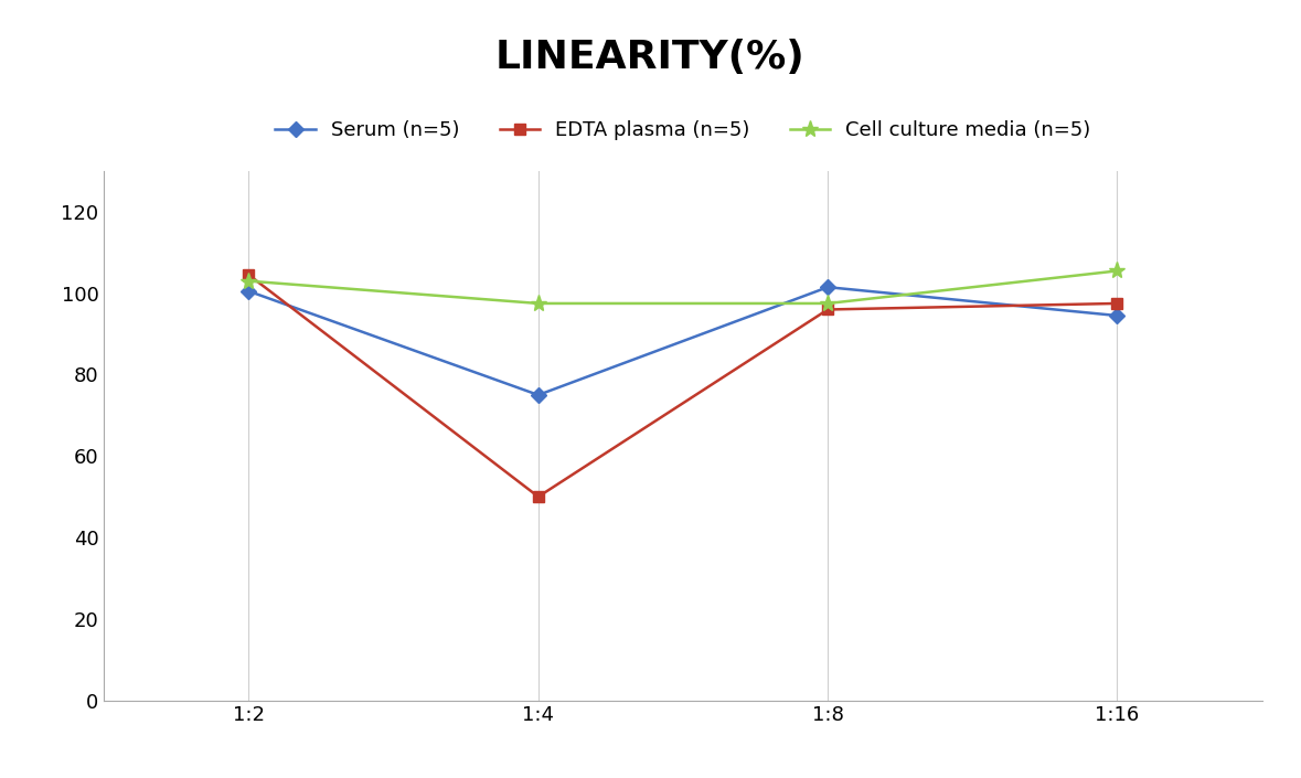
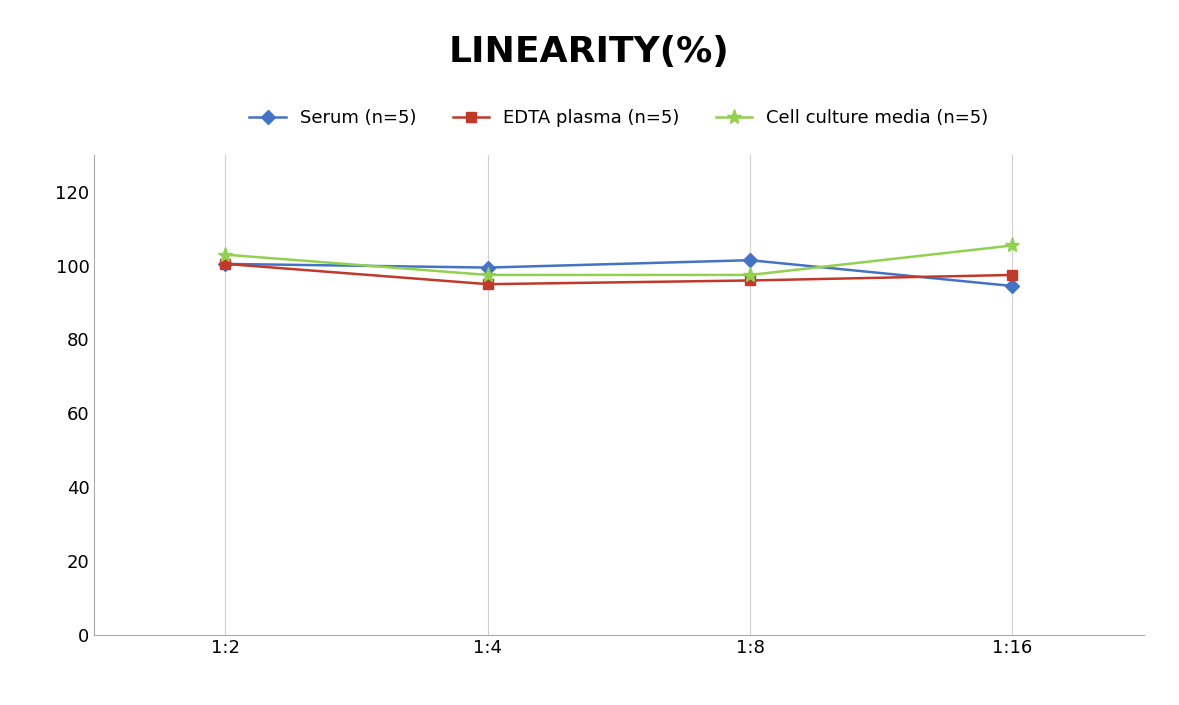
EDTA plasma (n=5)/1:2: 104.5 -> 100.5
Serum (n=5)/1:4: 75.0 -> 99.5
EDTA plasma (n=5)/1:4: 50.0 -> 95.0
